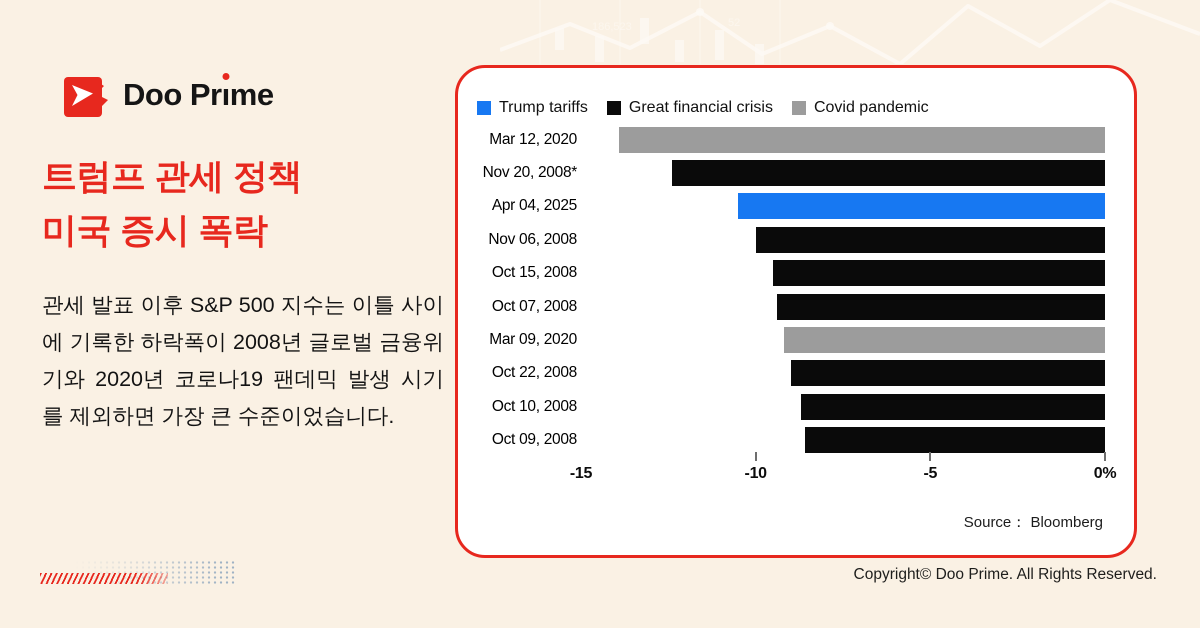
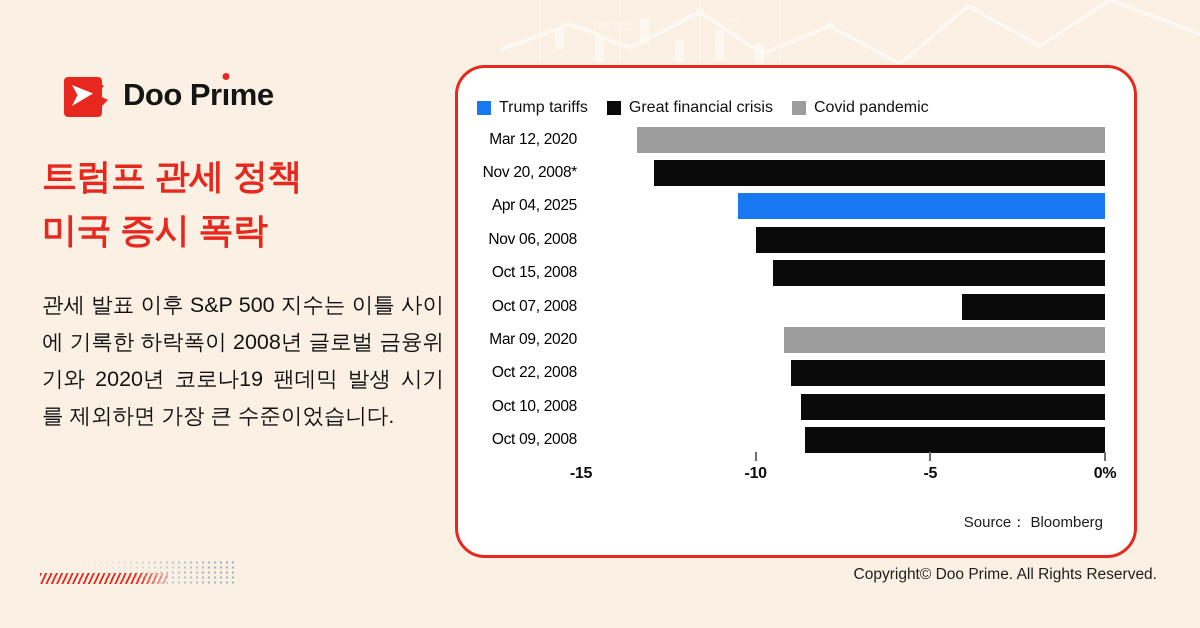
Mar 12, 2020: -13.9% -> -13.4%
Nov 20, 2008*: -12.4% -> -12.9%
Oct 07, 2008: -9.4% -> -4.1%
